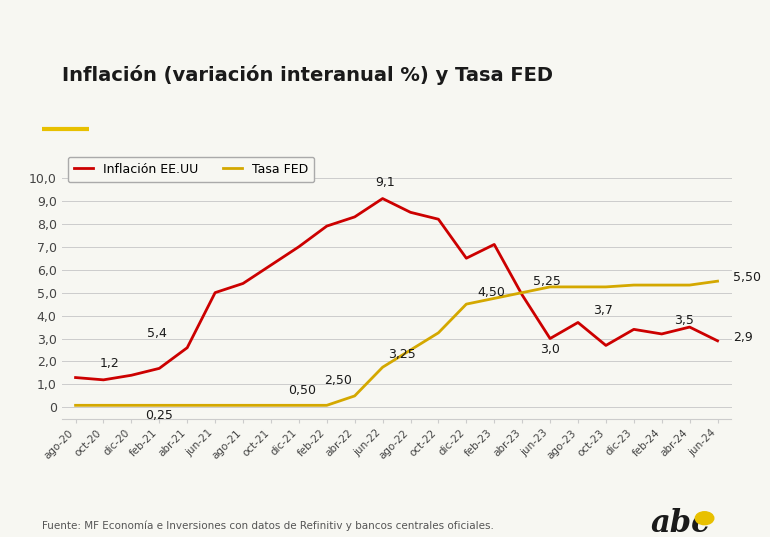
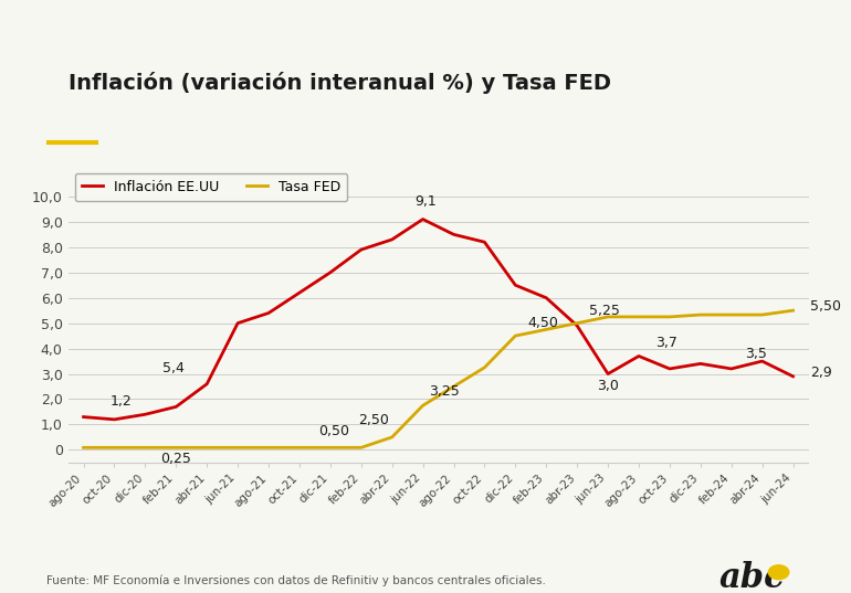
Inflación EE.UU/feb-23: 7,1 -> 6,0
Inflación EE.UU/oct-23: 2,7 -> 3,2
